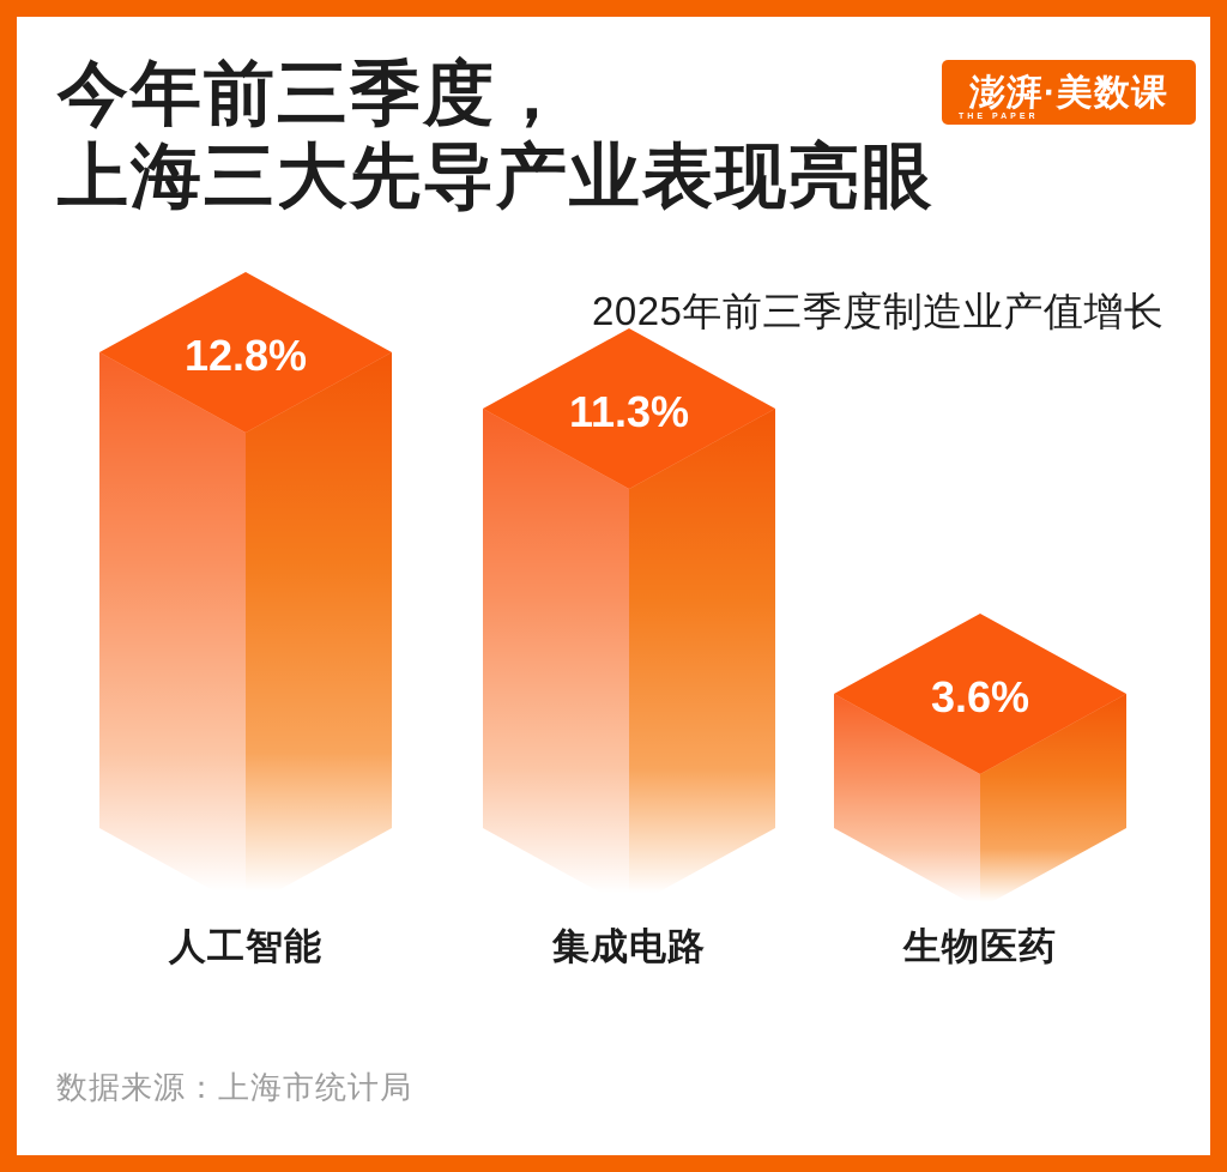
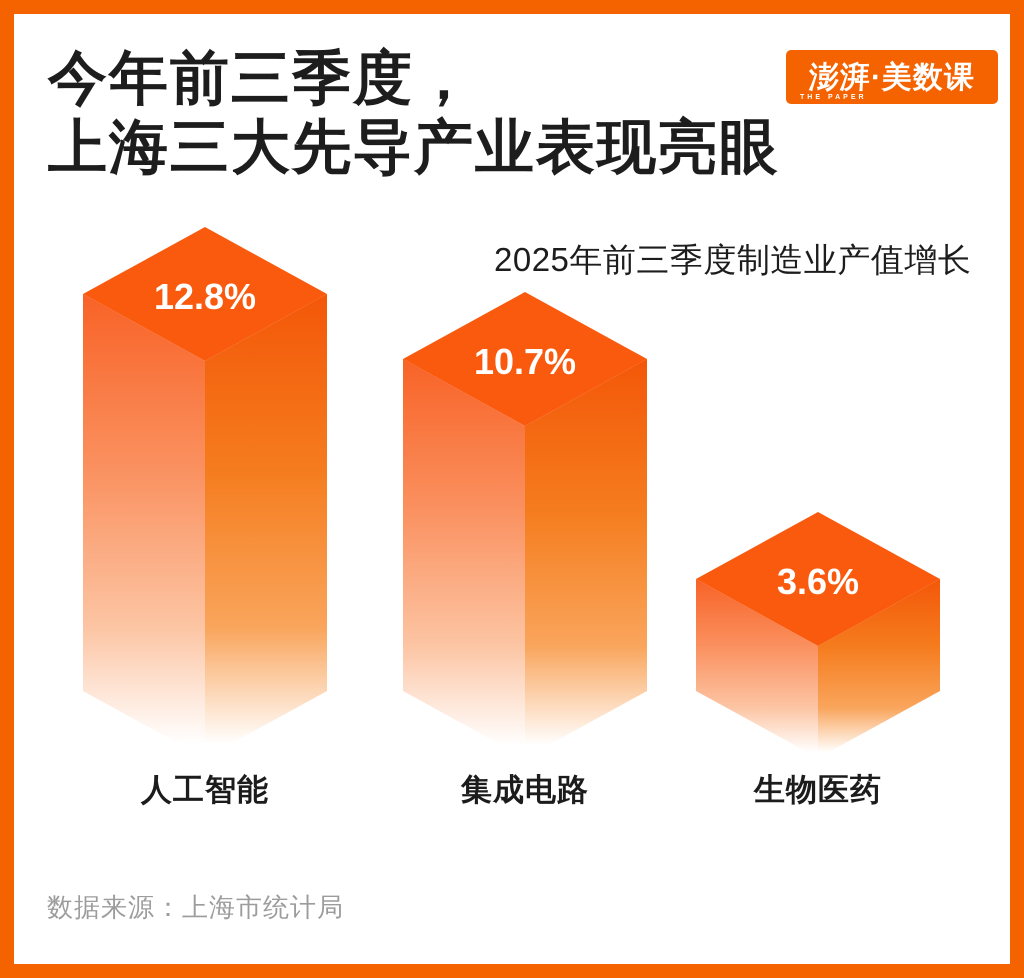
集成电路: 11.3% -> 10.7%
